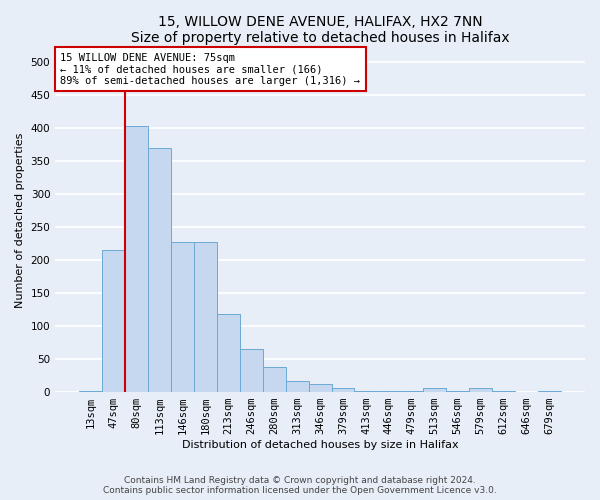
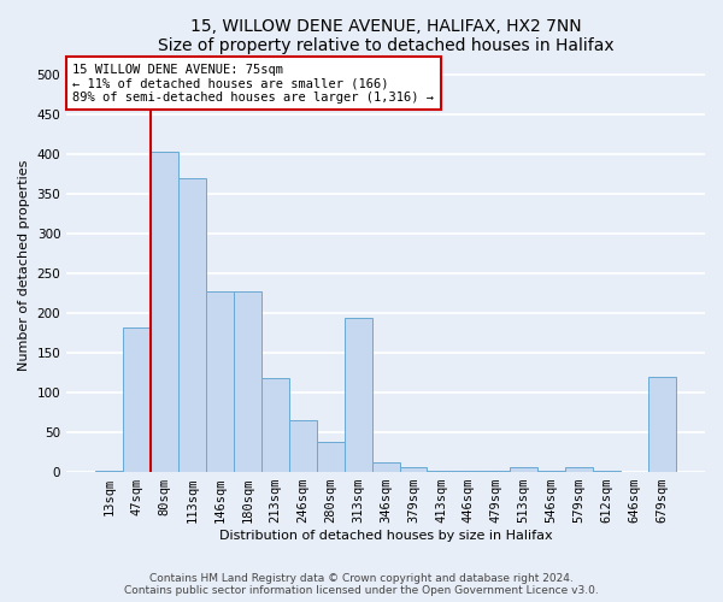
47sqm: 215 -> 182
313sqm: 17 -> 194
679sqm: 1 -> 120
